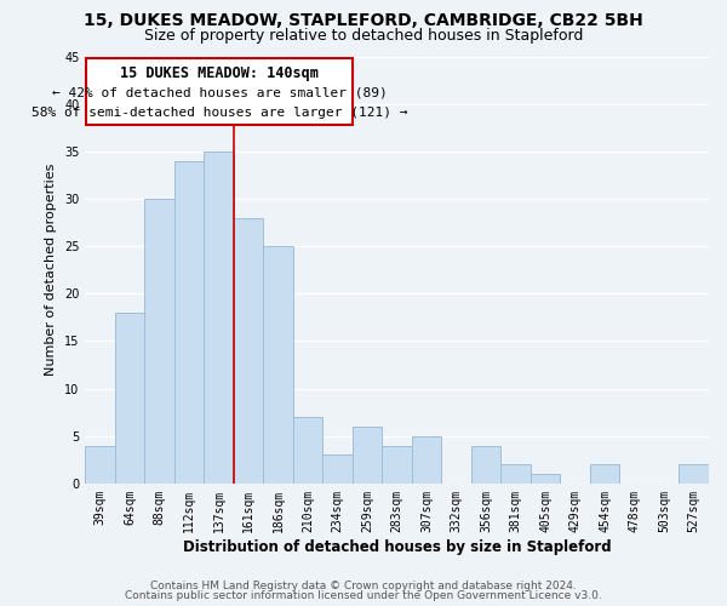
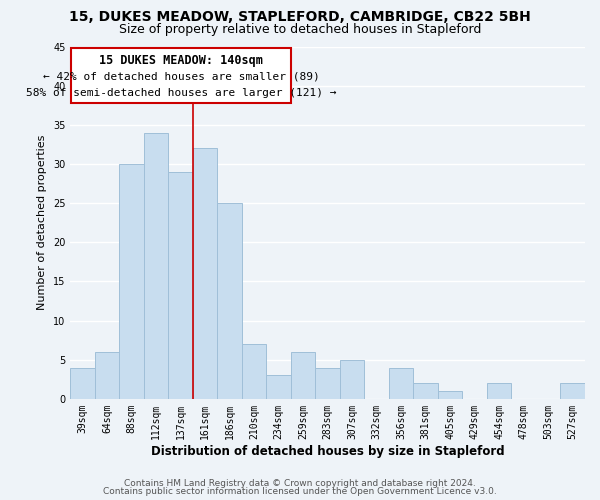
64sqm: 18 -> 6
137sqm: 35 -> 29
161sqm: 28 -> 32
